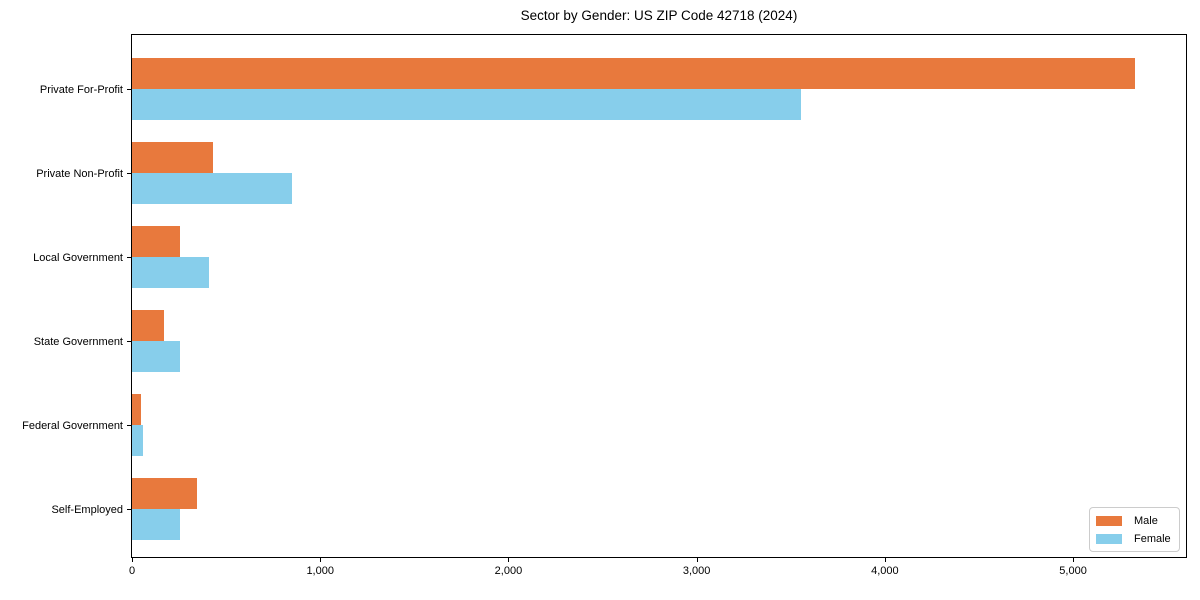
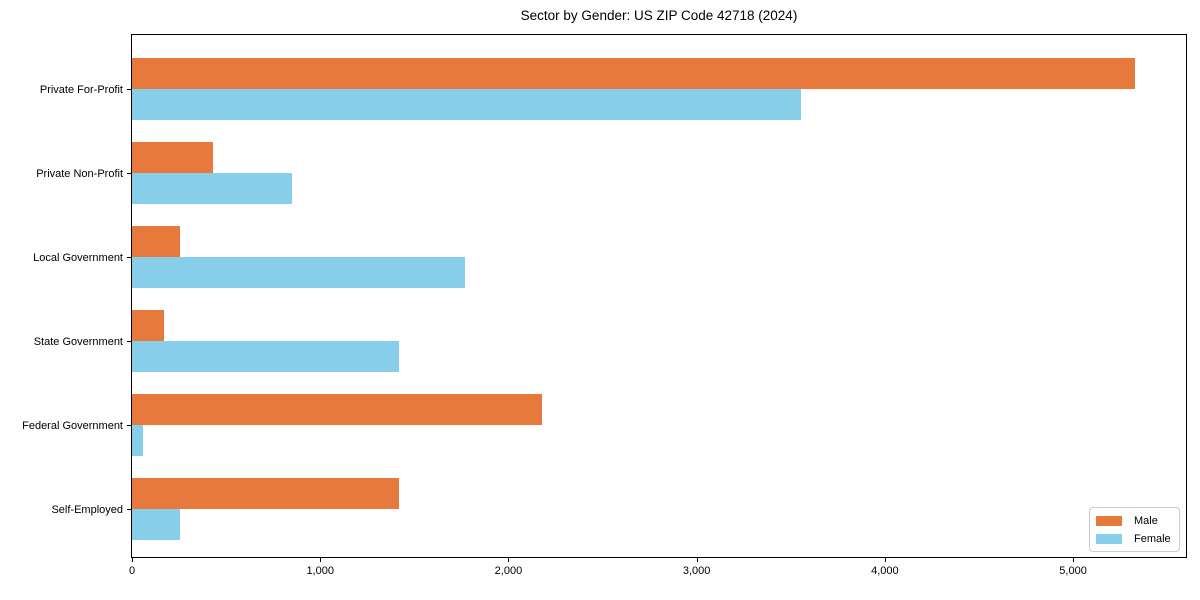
Female/Local Government: 410 -> 1770
Female/State Government: 260 -> 1420
Male/Federal Government: 50 -> 2180
Male/Self-Employed: 340 -> 1420
